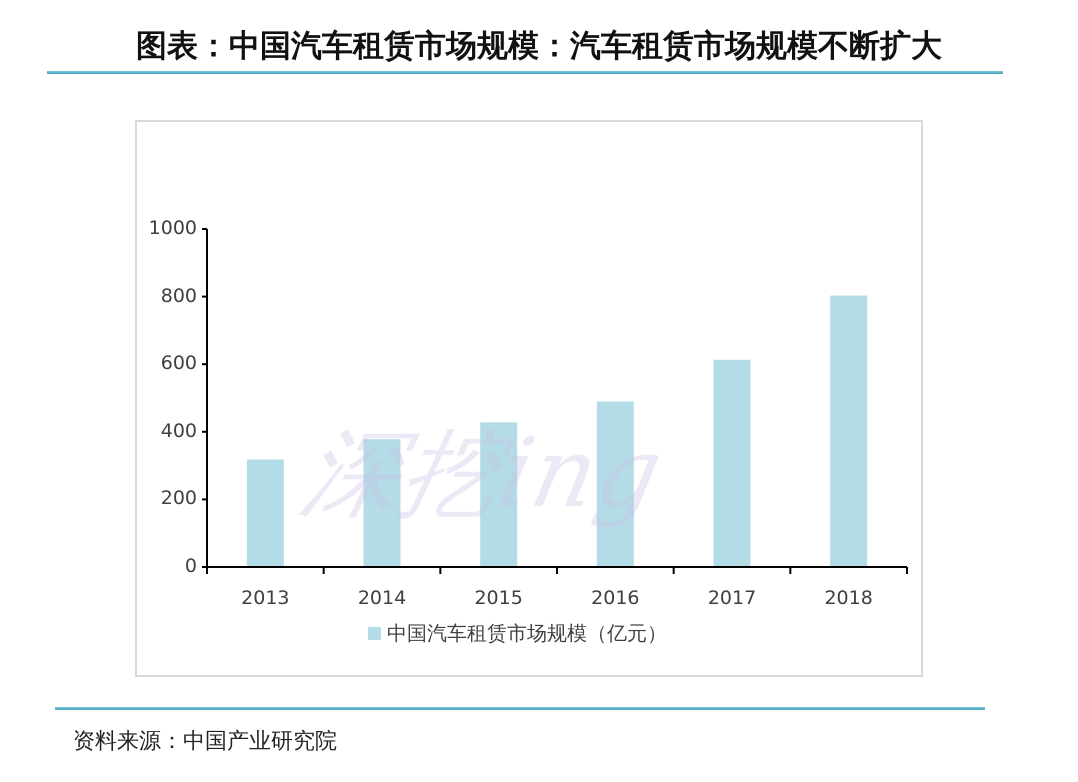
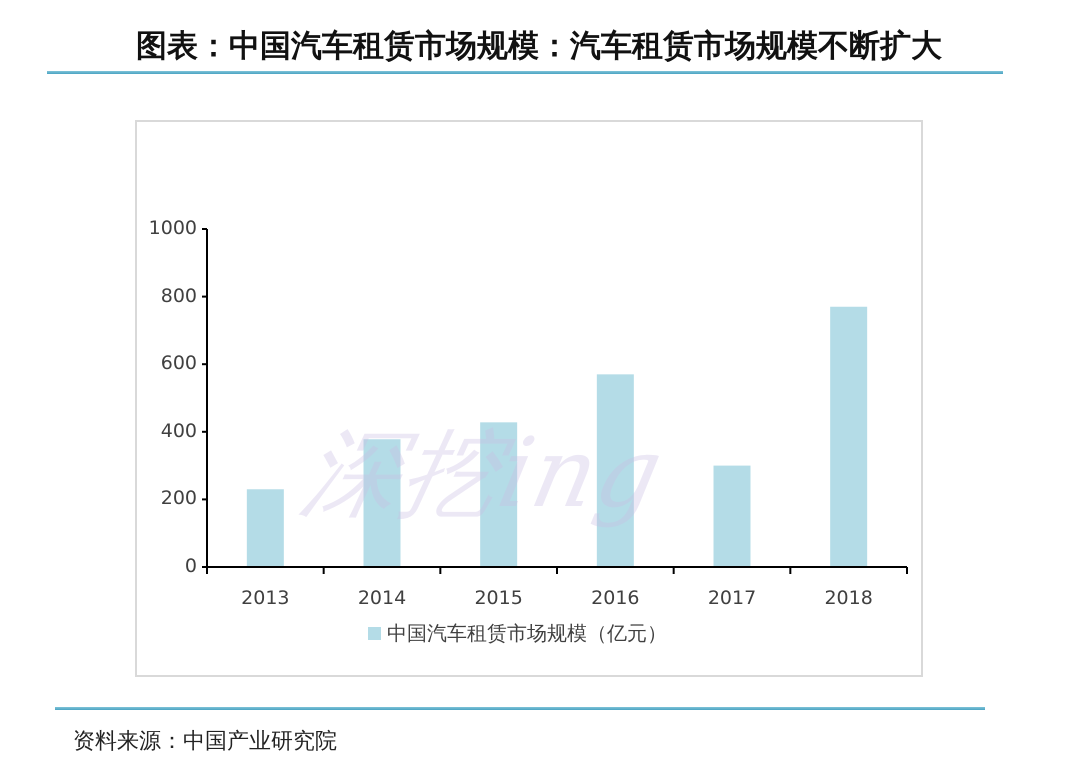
2013: 320 -> 230
2016: 490 -> 570
2017: 610 -> 300
2018: 800 -> 770
